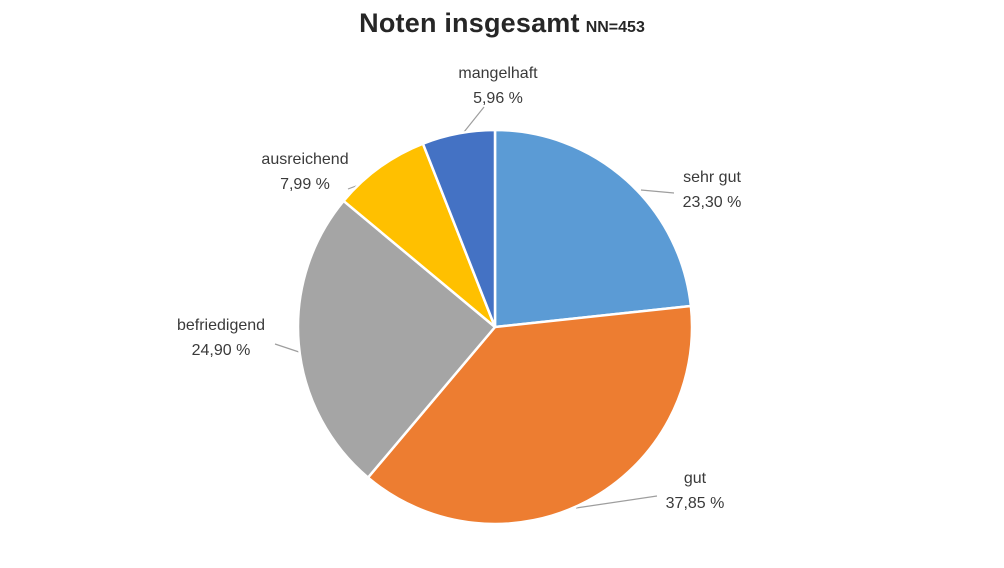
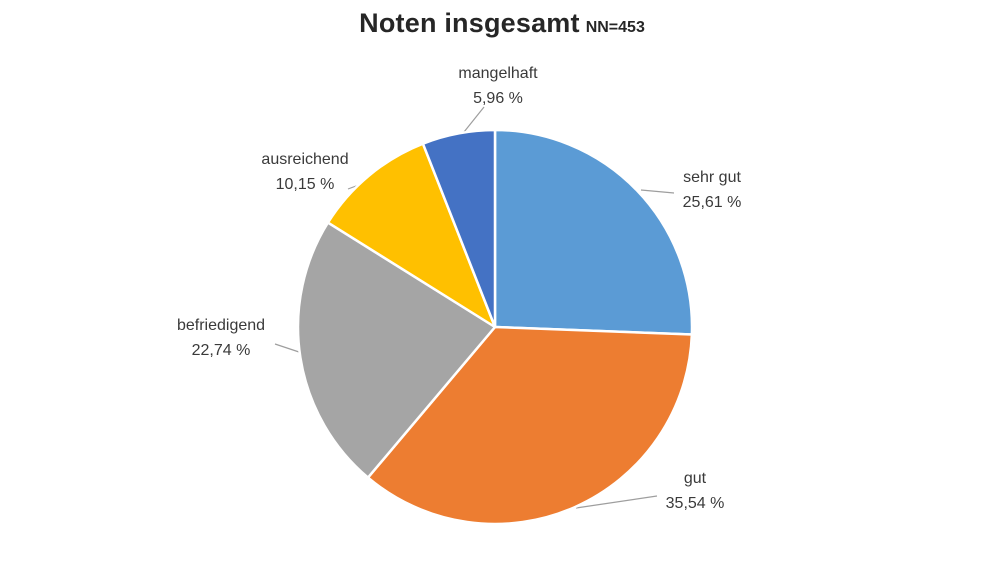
sehr gut: 23,30 -> 25,61
gut: 37,85 -> 35,54
befriedigend: 24,90 -> 22,74
ausreichend: 7,99 -> 10,15
